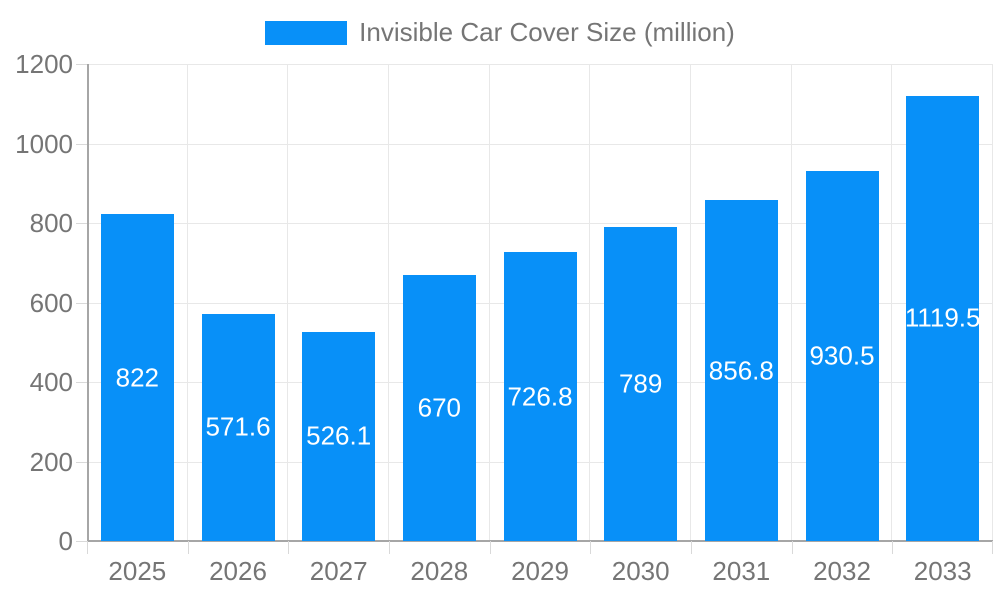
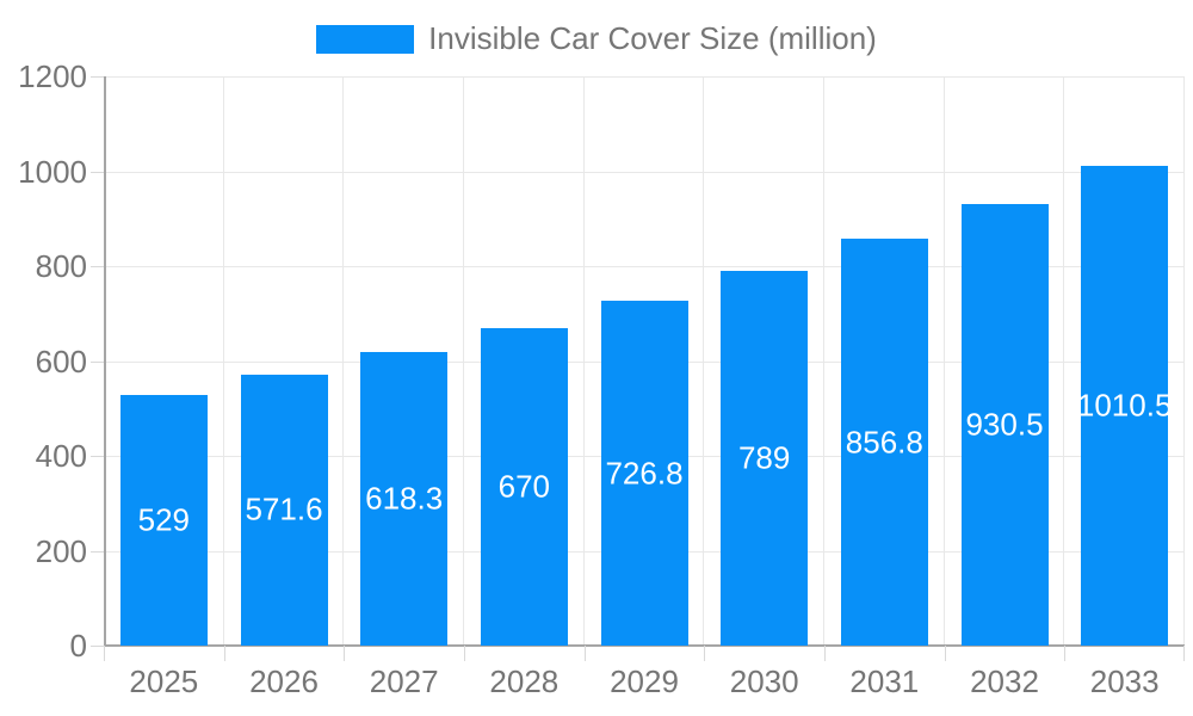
2025: 822 -> 529
2027: 526.1 -> 618.3
2033: 1119.5 -> 1010.5
